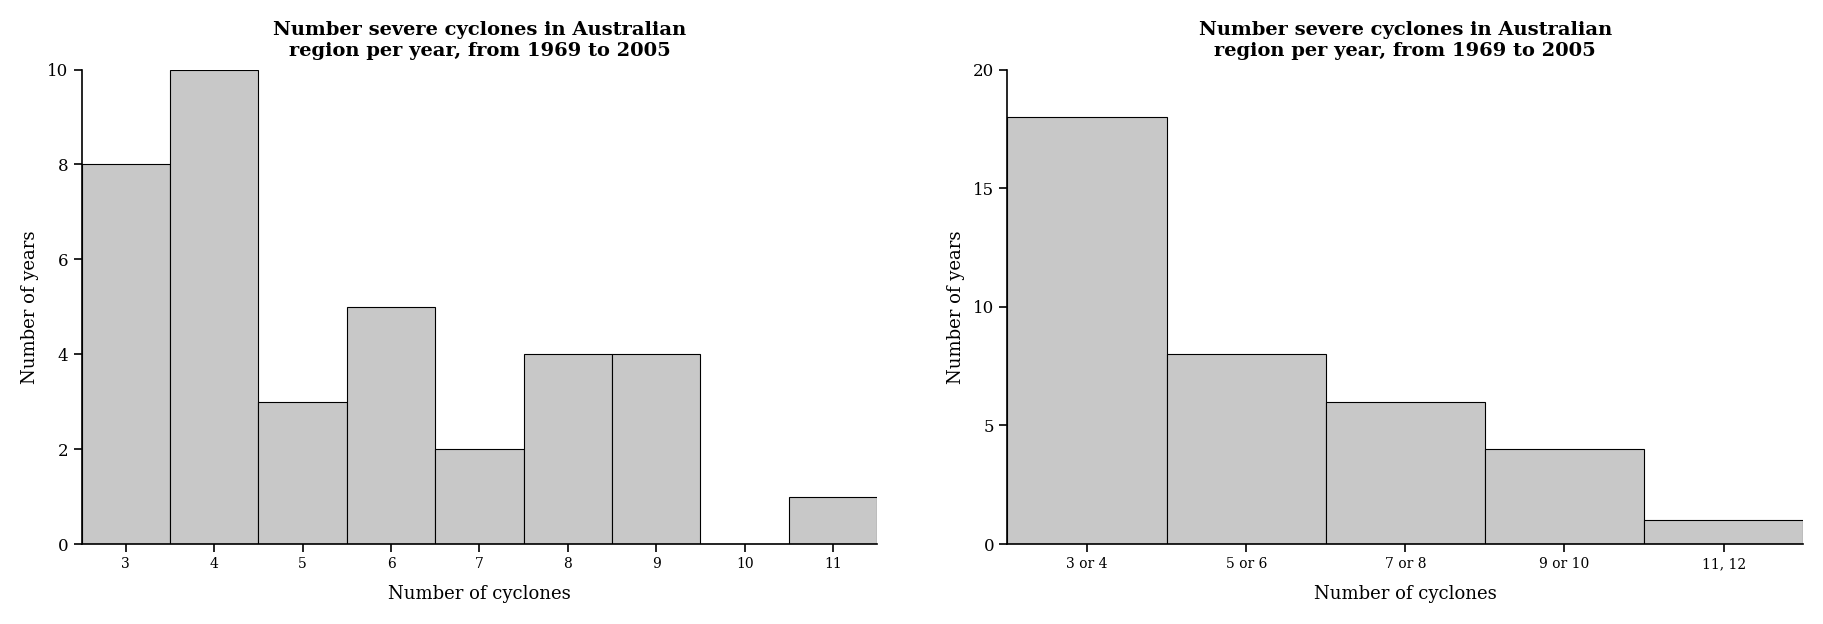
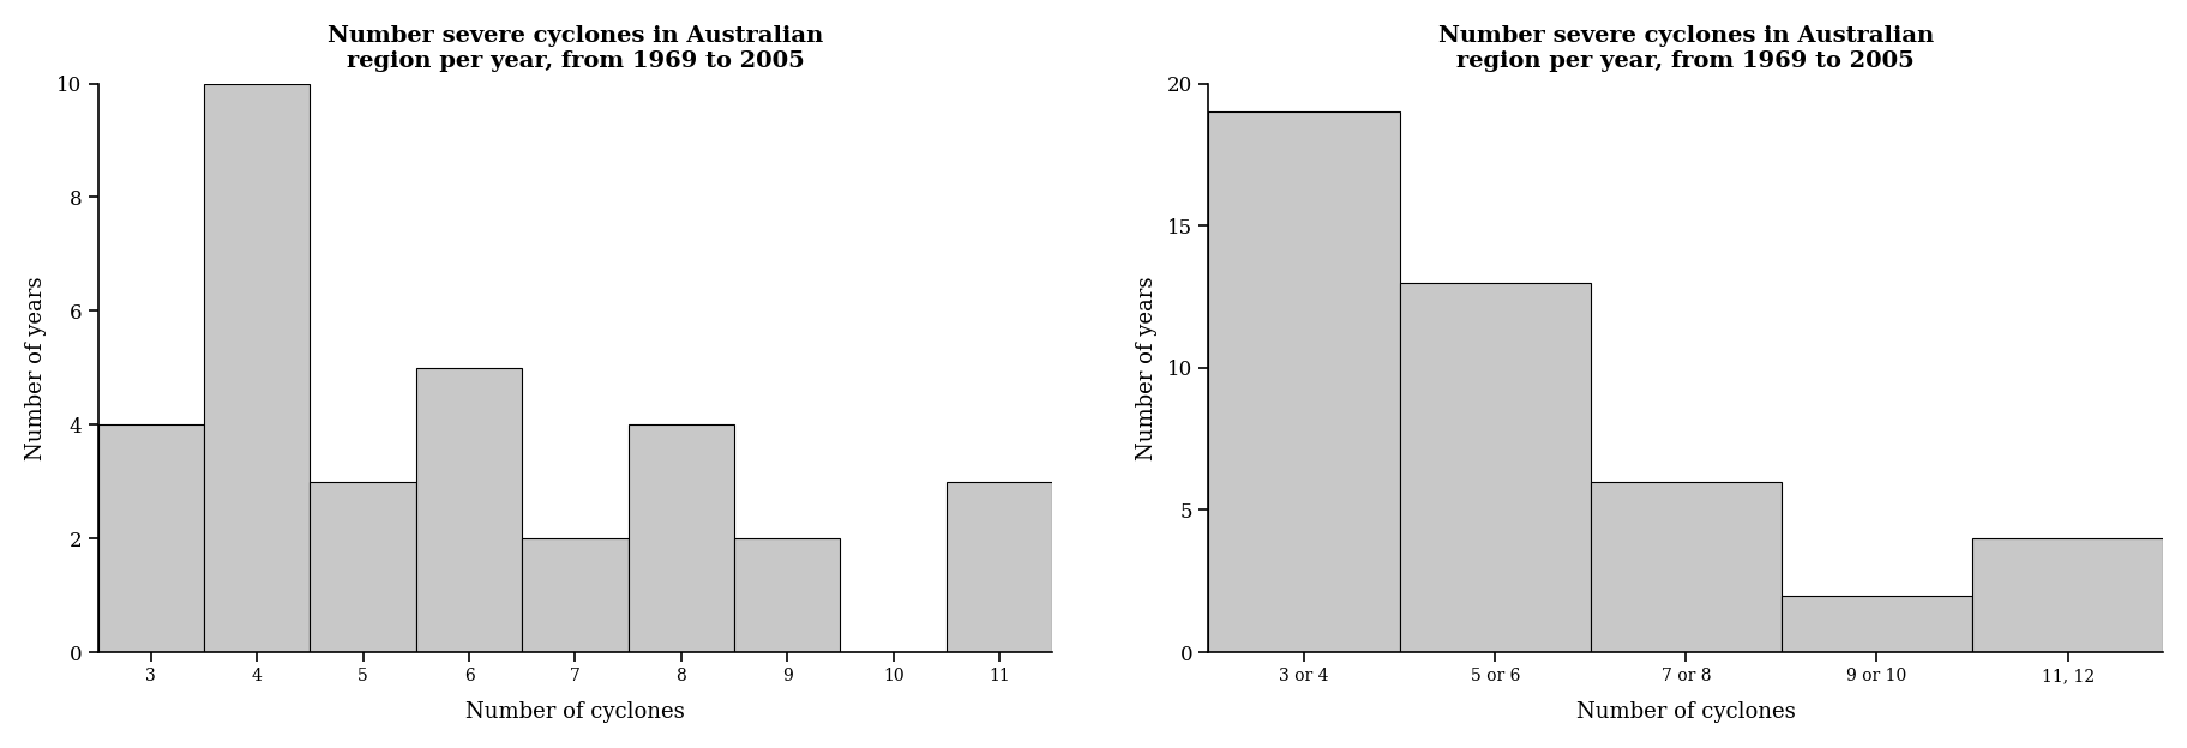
3: 8 -> 4
9: 4 -> 2
11: 1 -> 3
3 or 4: 18 -> 19
5 or 6: 8 -> 13
9 or 10: 4 -> 2
11, 12: 1 -> 4
